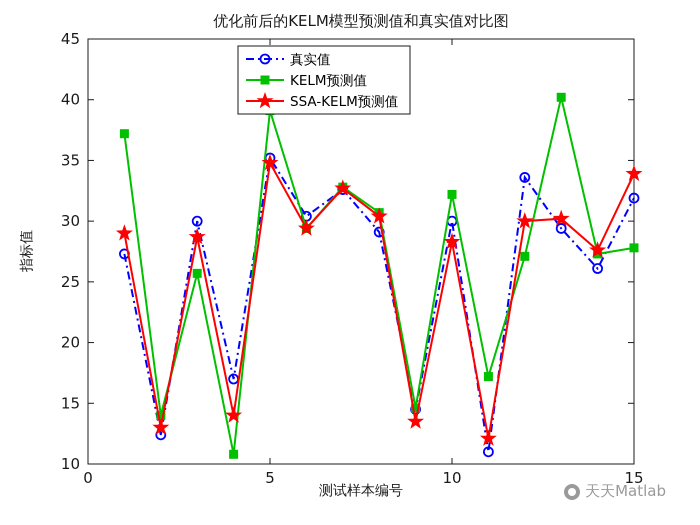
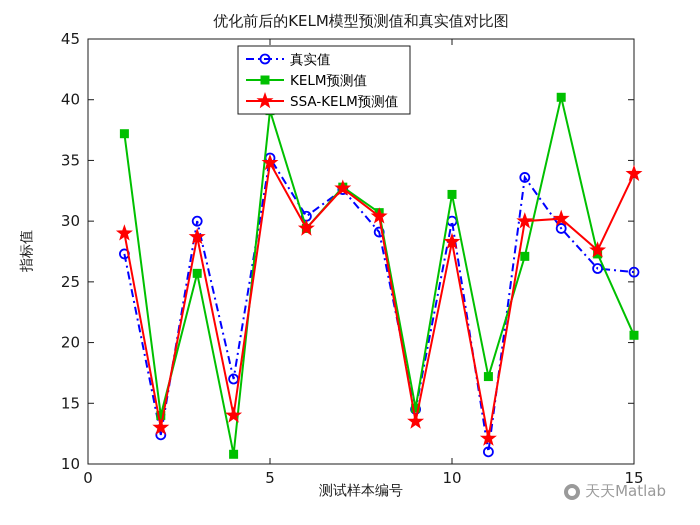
真实值/15: 31.9 -> 25.8
KELM预测值/15: 27.8 -> 20.6
